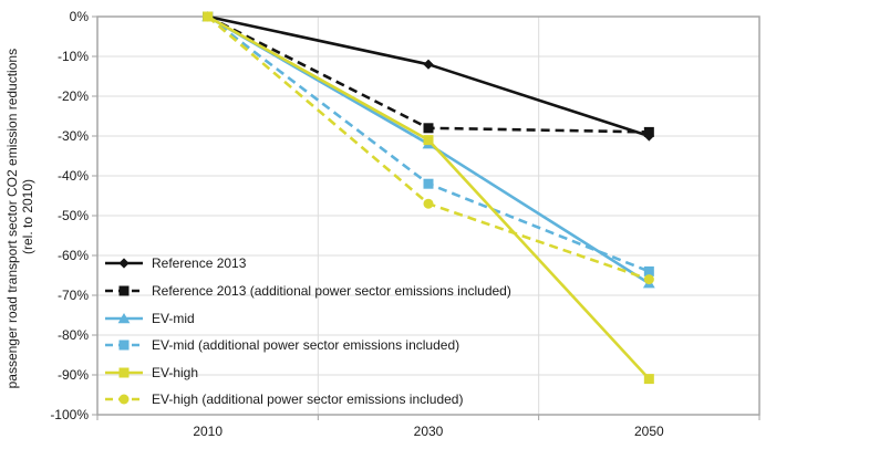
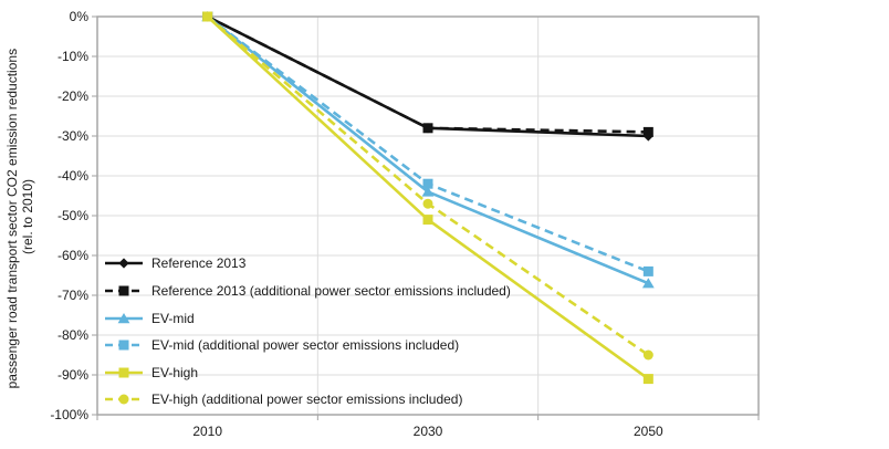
Reference 2013/2030: -12% -> -28%
EV-mid/2030: -32% -> -44%
EV-high/2030: -31% -> -51%
EV-high (additional power sector emissions included)/2050: -66% -> -85%
